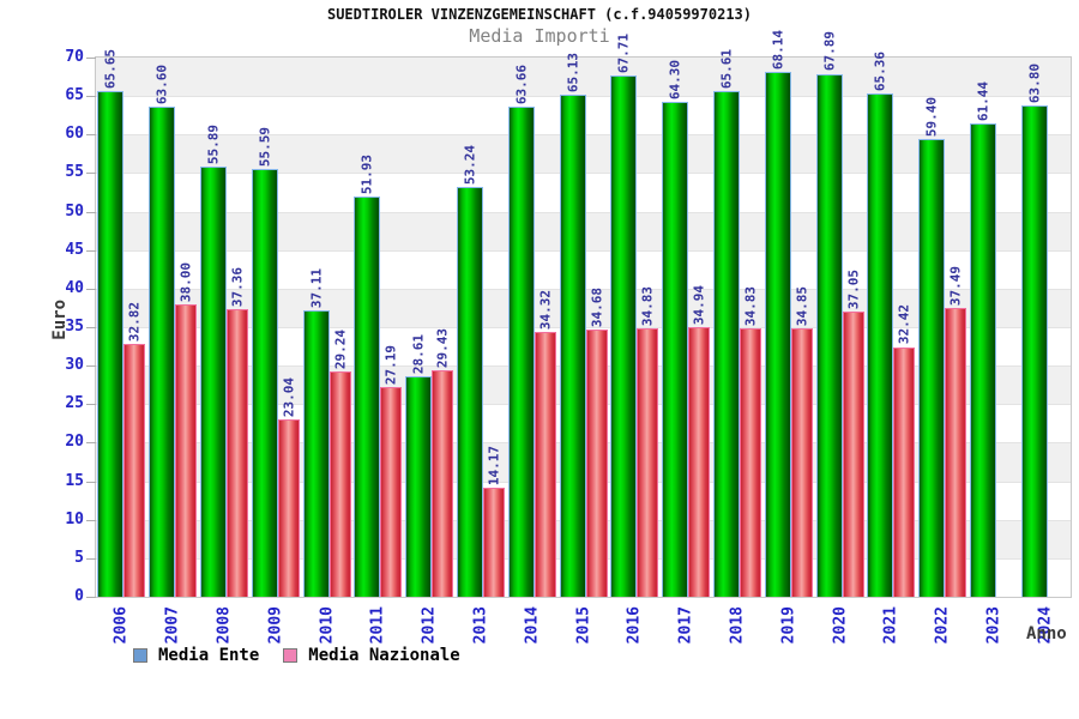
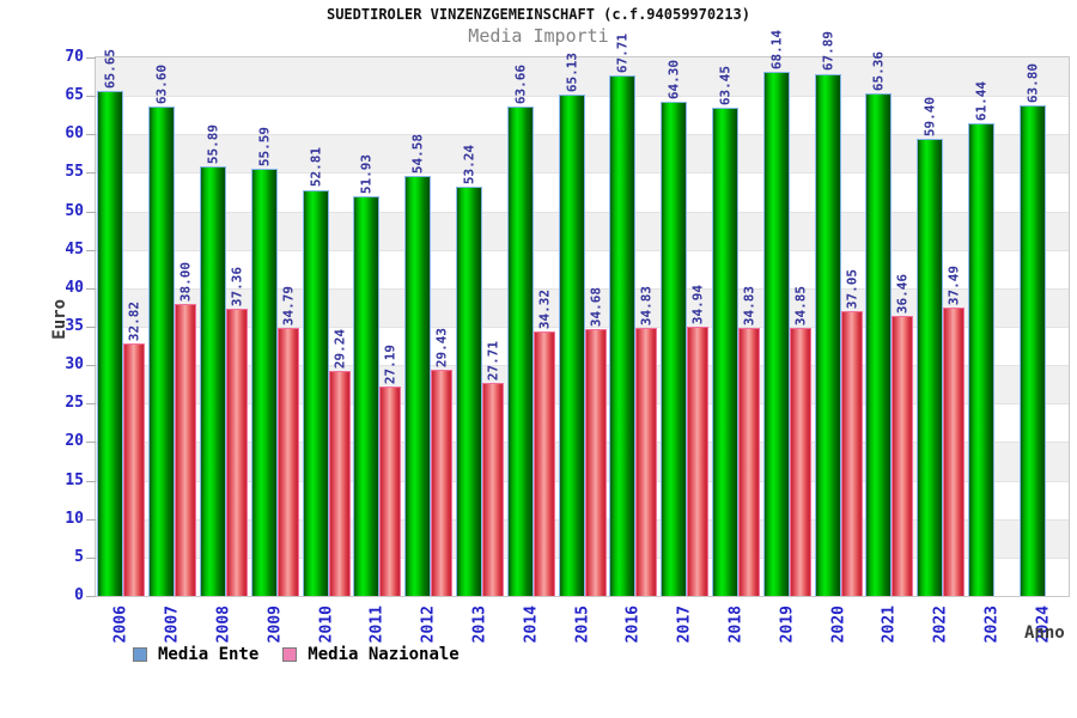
Media Nazionale/2009: 23.04 -> 34.79
Media Ente/2010: 37.11 -> 52.81
Media Ente/2012: 28.61 -> 54.58
Media Nazionale/2013: 14.17 -> 27.71
Media Ente/2018: 65.61 -> 63.45
Media Nazionale/2021: 32.42 -> 36.46
